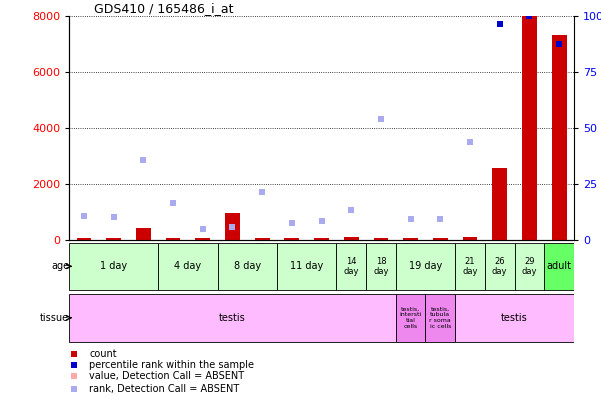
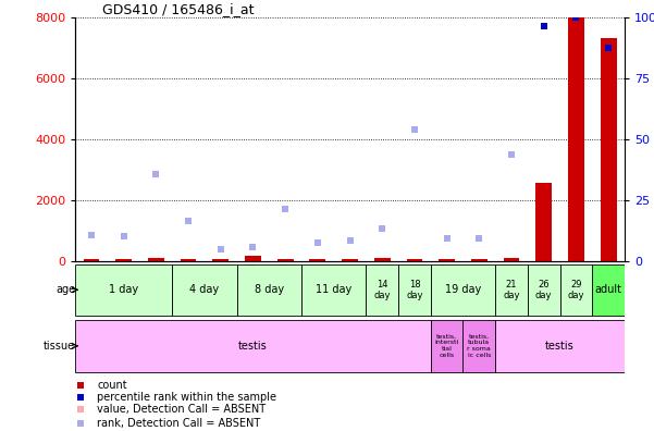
GSM9876: 400 -> 100
GSM9885: 950 -> 150
